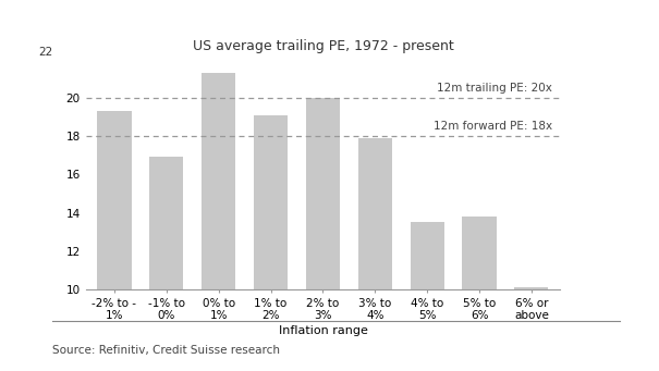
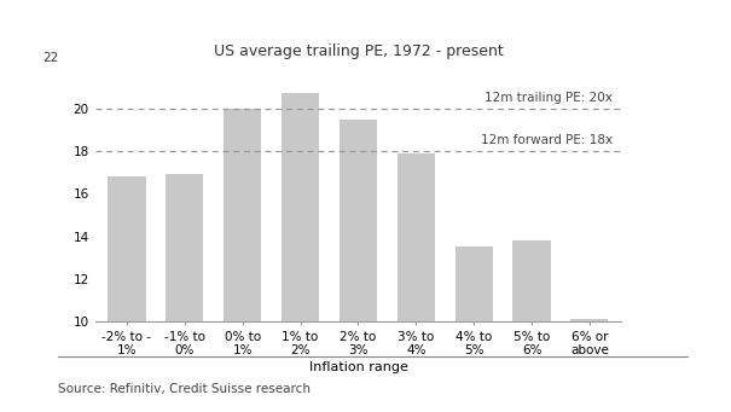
-2% to - 1%: 19.3 -> 16.8
0% to 1%: 21.3 -> 20.0
1% to 2%: 19.1 -> 20.7
2% to 3%: 20.0 -> 19.5
